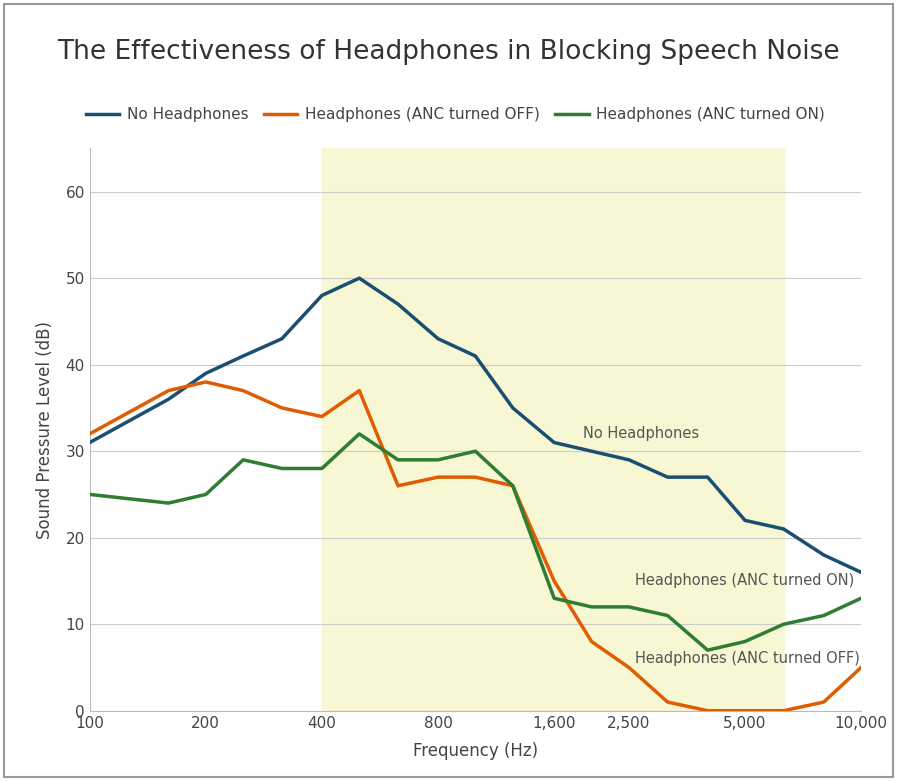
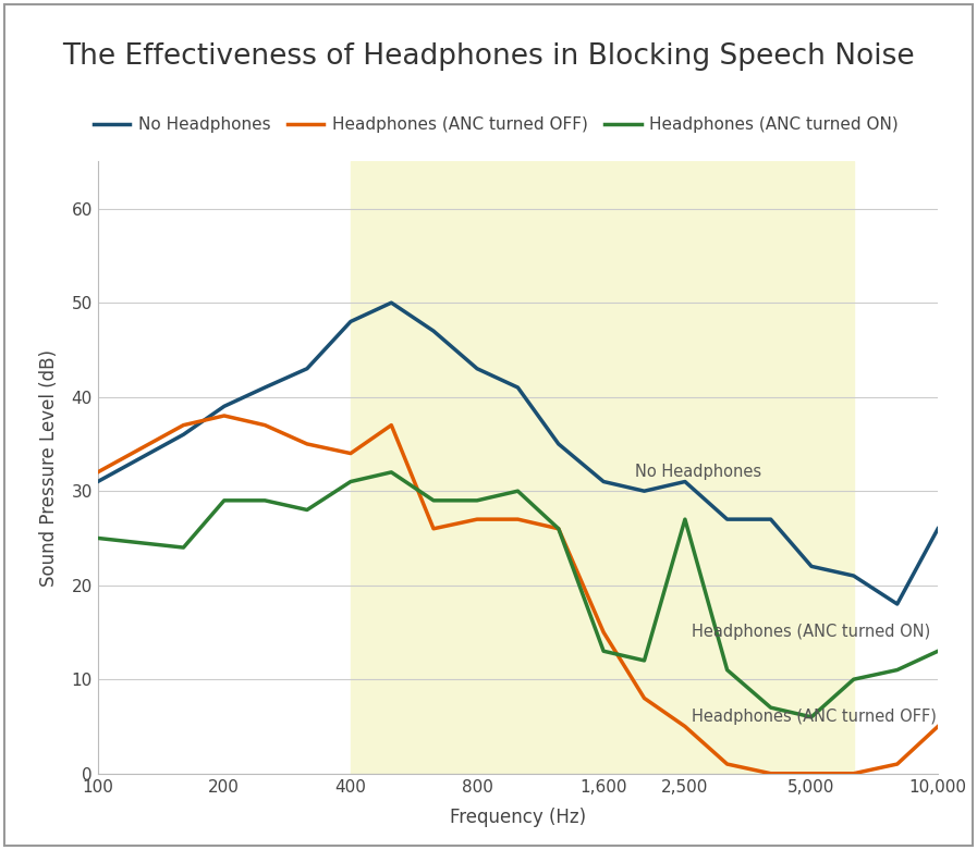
Headphones (ANC turned ON)/200: 25 -> 29
Headphones (ANC turned ON)/400: 28 -> 31
No Headphones/2,500: 29 -> 31
Headphones (ANC turned ON)/2,500: 12 -> 27
Headphones (ANC turned ON)/5,000: 8 -> 6
No Headphones/10,000: 16 -> 26
